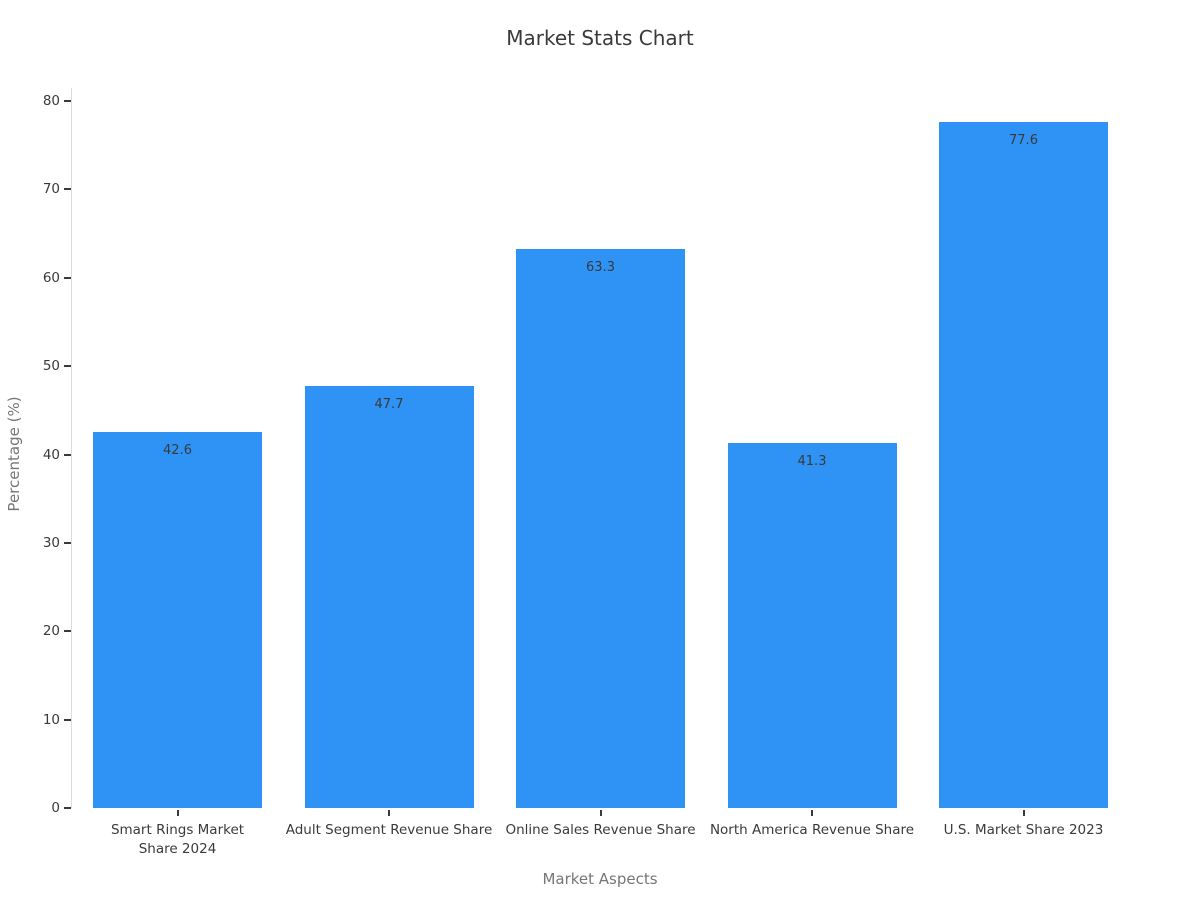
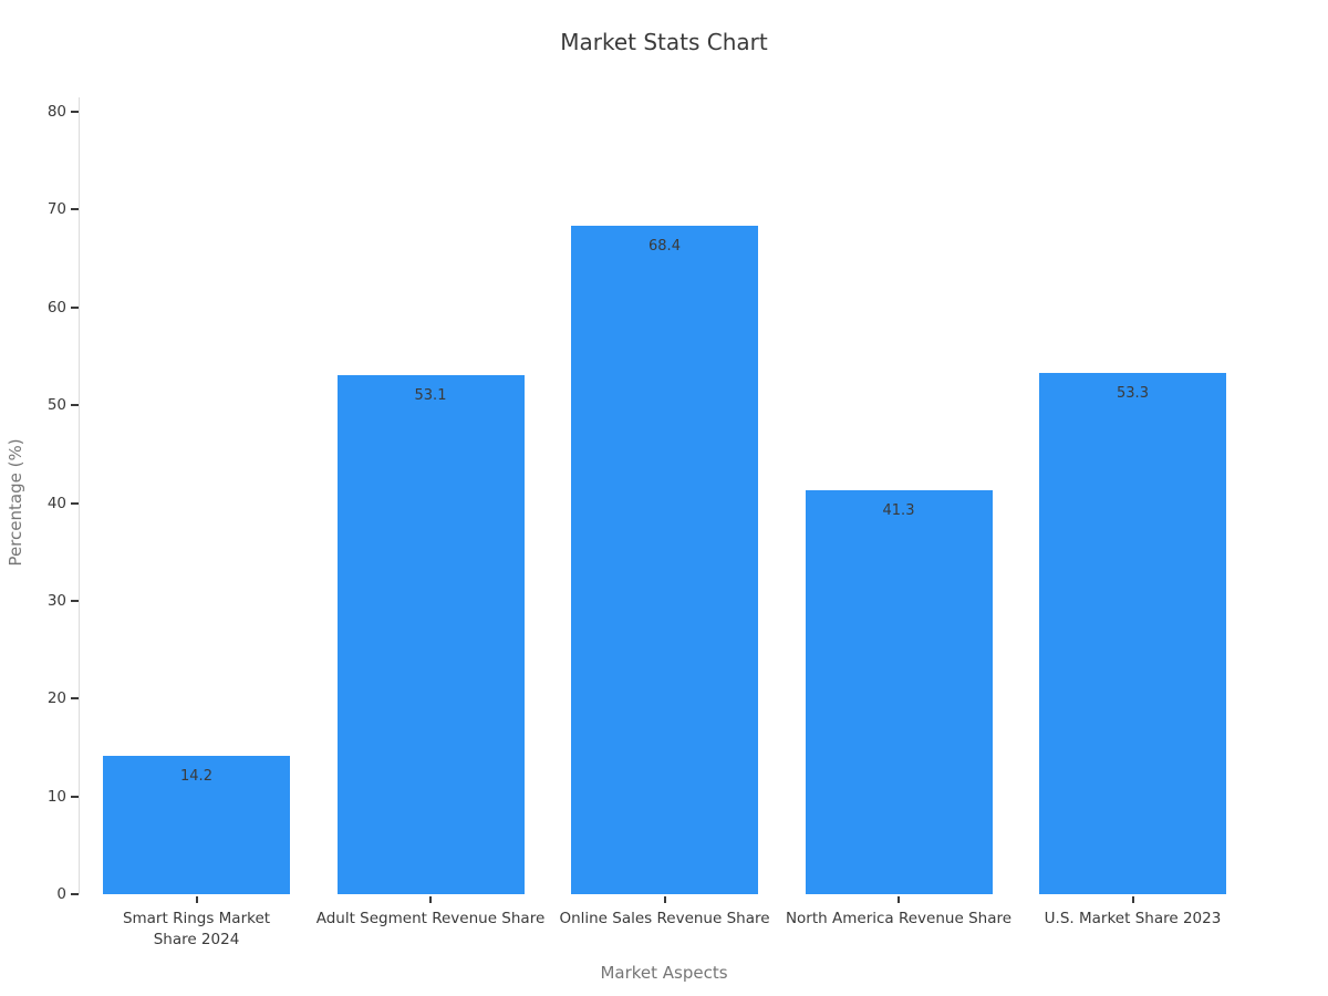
Smart Rings Market Share 2024: 42.6 -> 14.2
Adult Segment Revenue Share: 47.7 -> 53.1
Online Sales Revenue Share: 63.3 -> 68.4
U.S. Market Share 2023: 77.6 -> 53.3
